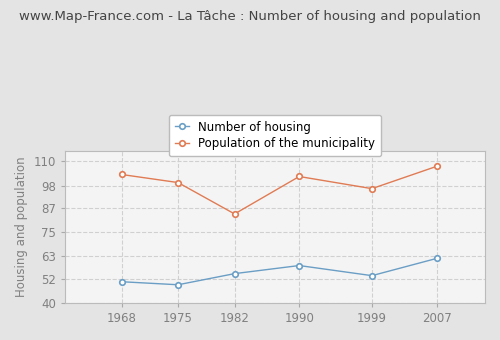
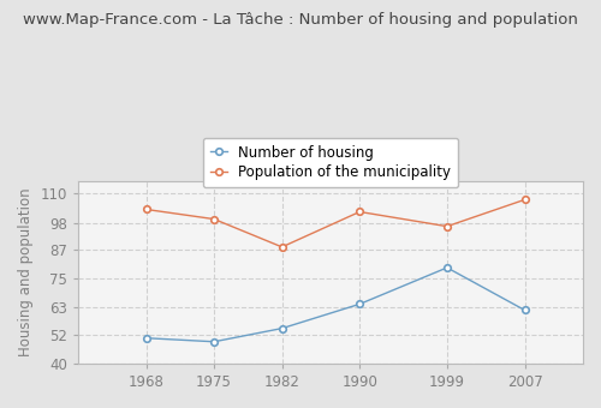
Population of the municipality/1982: 84.0 -> 88.0
Number of housing/1990: 58.5 -> 64.5
Number of housing/1999: 53.5 -> 79.5
